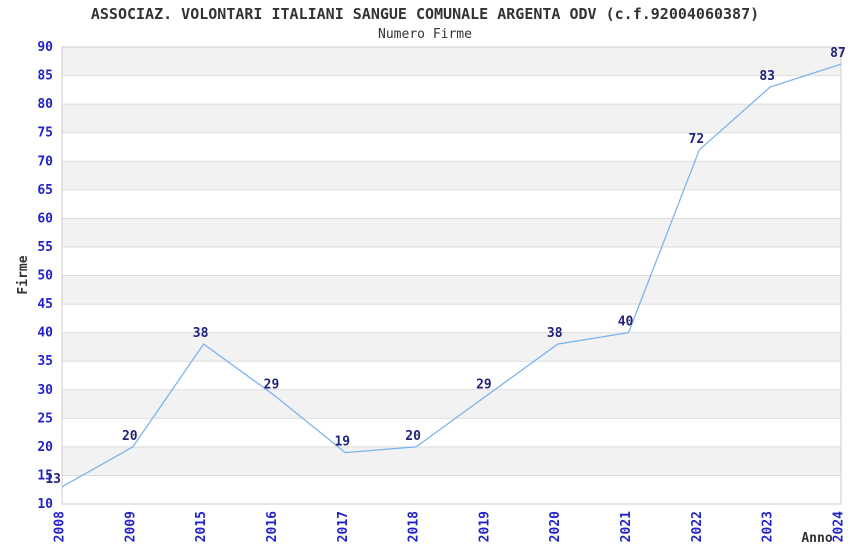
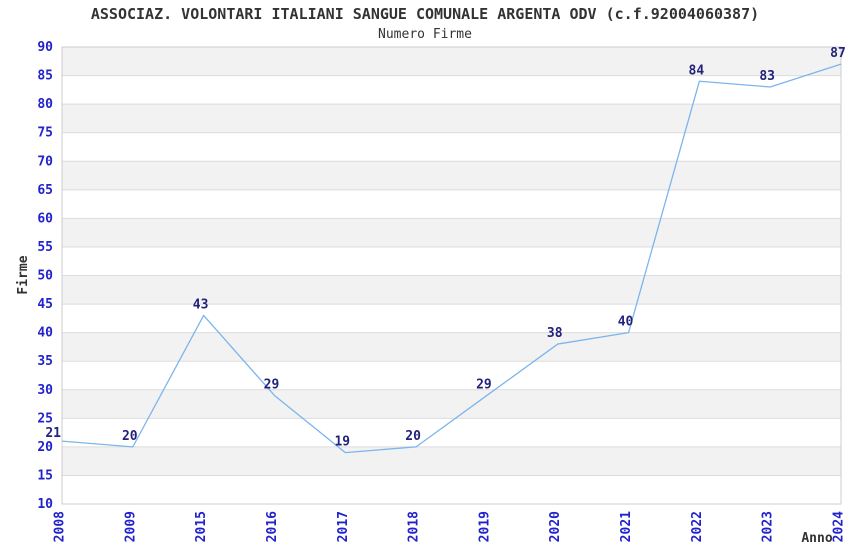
2008: 13 -> 21
2015: 38 -> 43
2022: 72 -> 84
